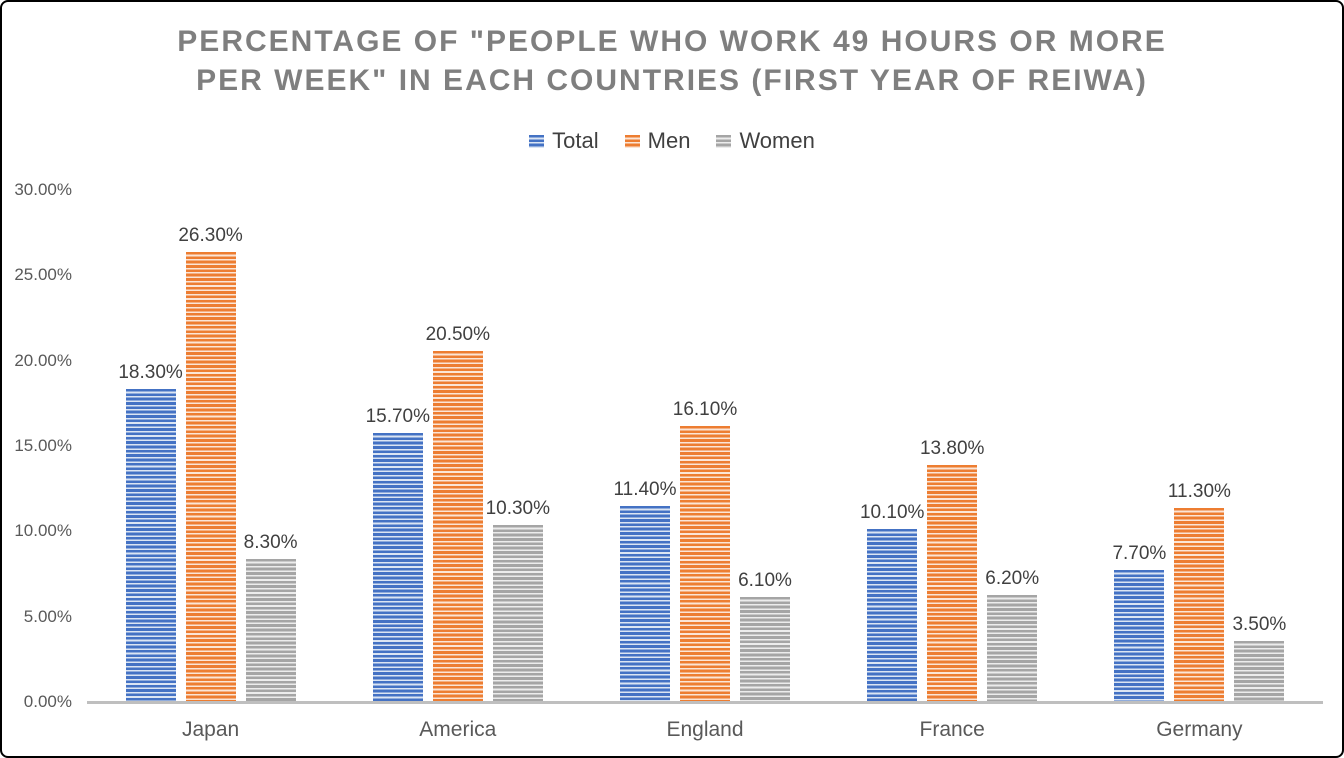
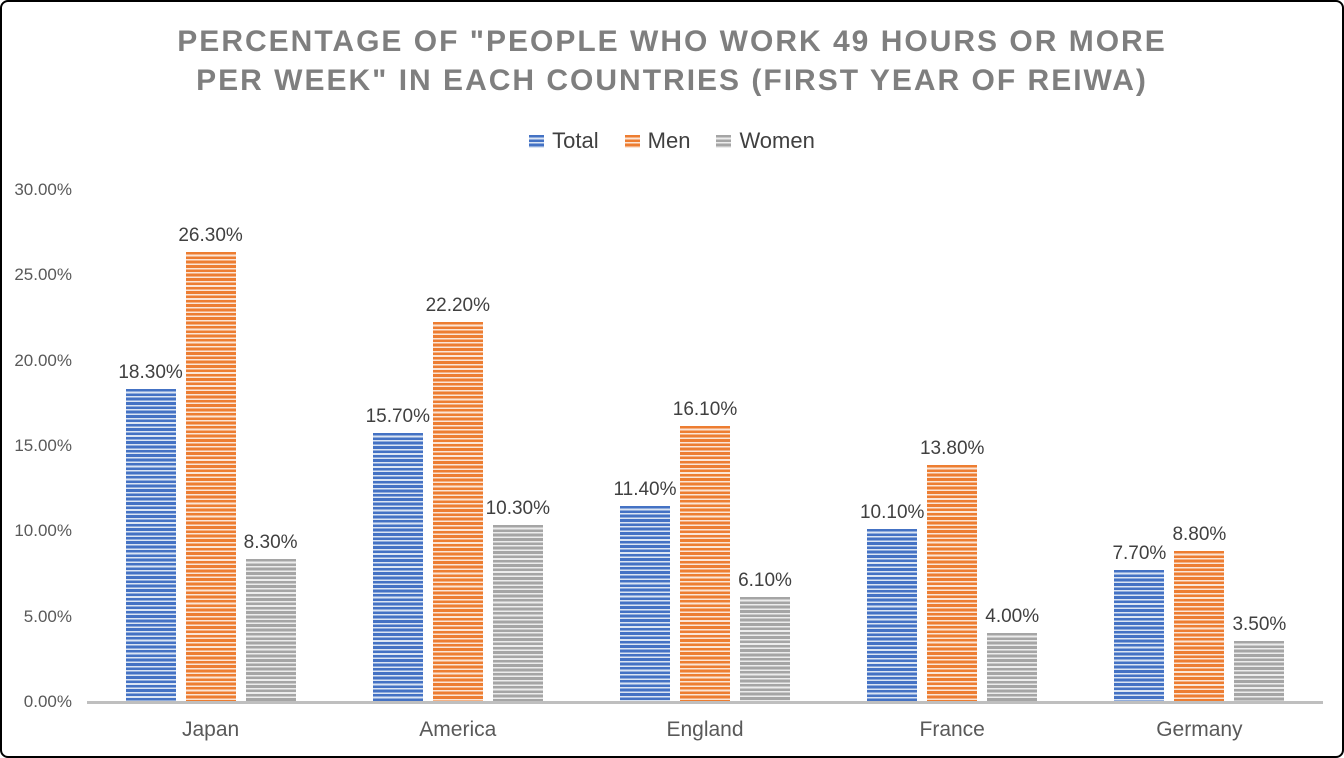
Men/America: 20.50% -> 22.20%
Women/France: 6.20% -> 4.00%
Men/Germany: 11.30% -> 8.80%
